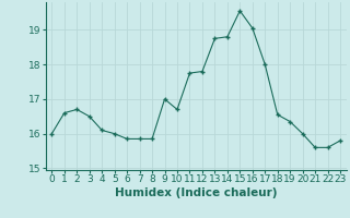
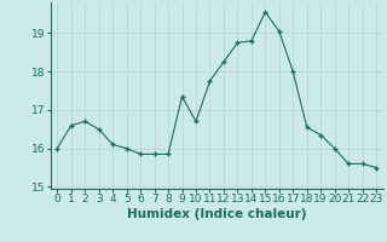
9: 17.00 -> 17.35
12: 17.80 -> 18.25
23: 15.80 -> 15.50
